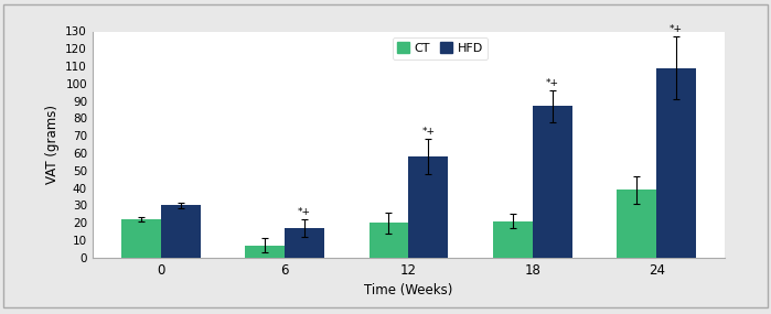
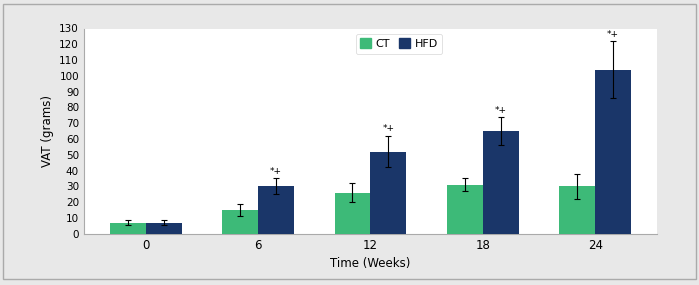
CT/0: 22 -> 7
HFD/0: 30 -> 7
CT/6: 7 -> 15
HFD/6: 17 -> 30
CT/12: 20 -> 26
HFD/12: 58 -> 52
CT/18: 21 -> 31
HFD/18: 87 -> 65
CT/24: 39 -> 30
HFD/24: 109 -> 104
